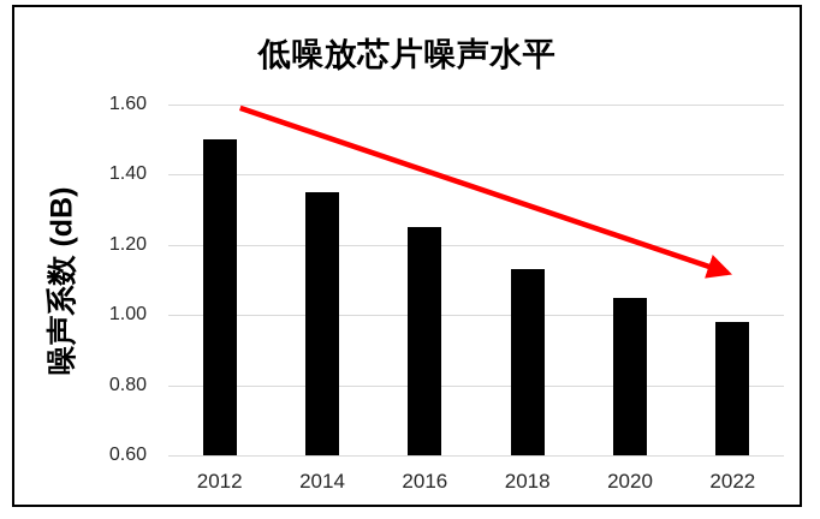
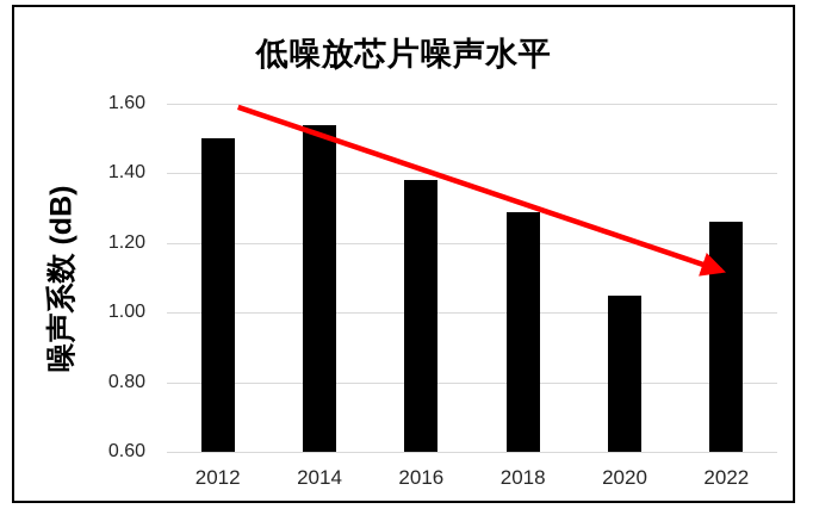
2014: 1.35 -> 1.54
2016: 1.25 -> 1.38
2018: 1.13 -> 1.29
2022: 0.98 -> 1.26
